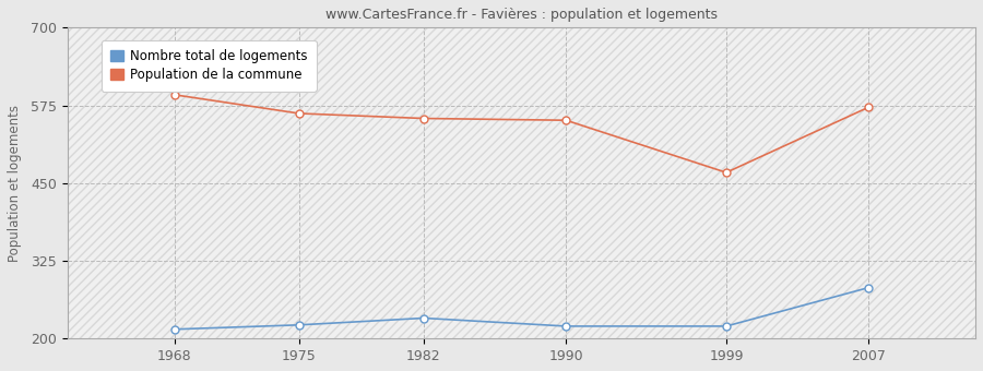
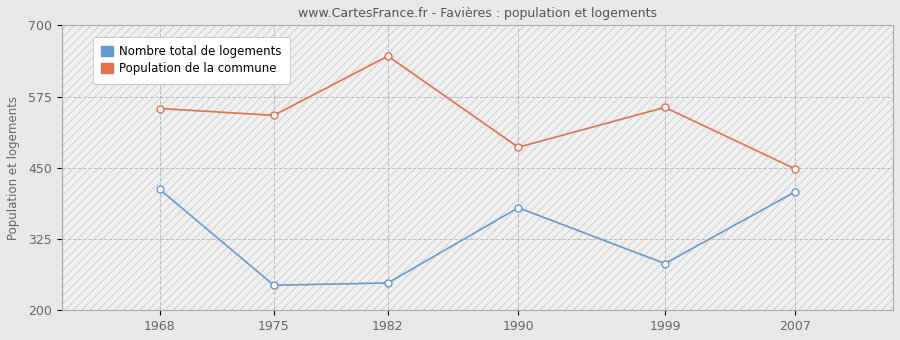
Nombre total de logements/1968: 215 -> 412
Population de la commune/1968: 592 -> 554
Nombre total de logements/1975: 222 -> 244
Population de la commune/1975: 562 -> 542
Nombre total de logements/1982: 233 -> 248
Population de la commune/1982: 554 -> 646
Nombre total de logements/1990: 220 -> 380
Population de la commune/1990: 551 -> 486
Nombre total de logements/1999: 220 -> 282
Population de la commune/1999: 467 -> 556
Nombre total de logements/2007: 282 -> 408
Population de la commune/2007: 572 -> 448
